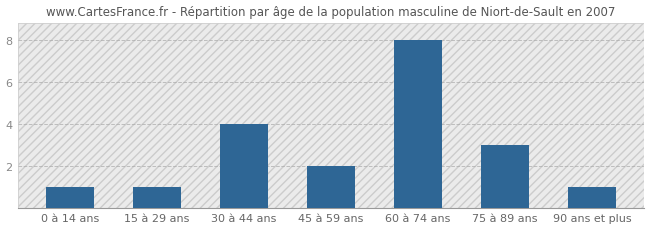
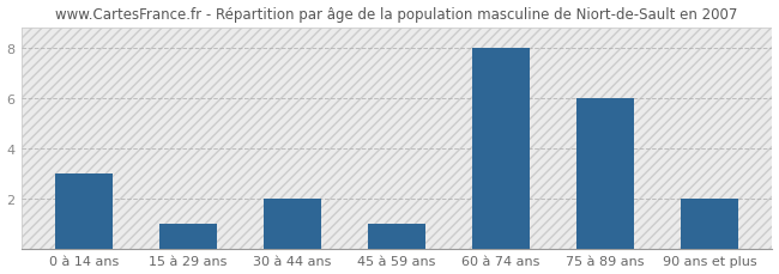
0 à 14 ans: 1 -> 3
30 à 44 ans: 4 -> 2
45 à 59 ans: 2 -> 1
75 à 89 ans: 3 -> 6
90 ans et plus: 1 -> 2
